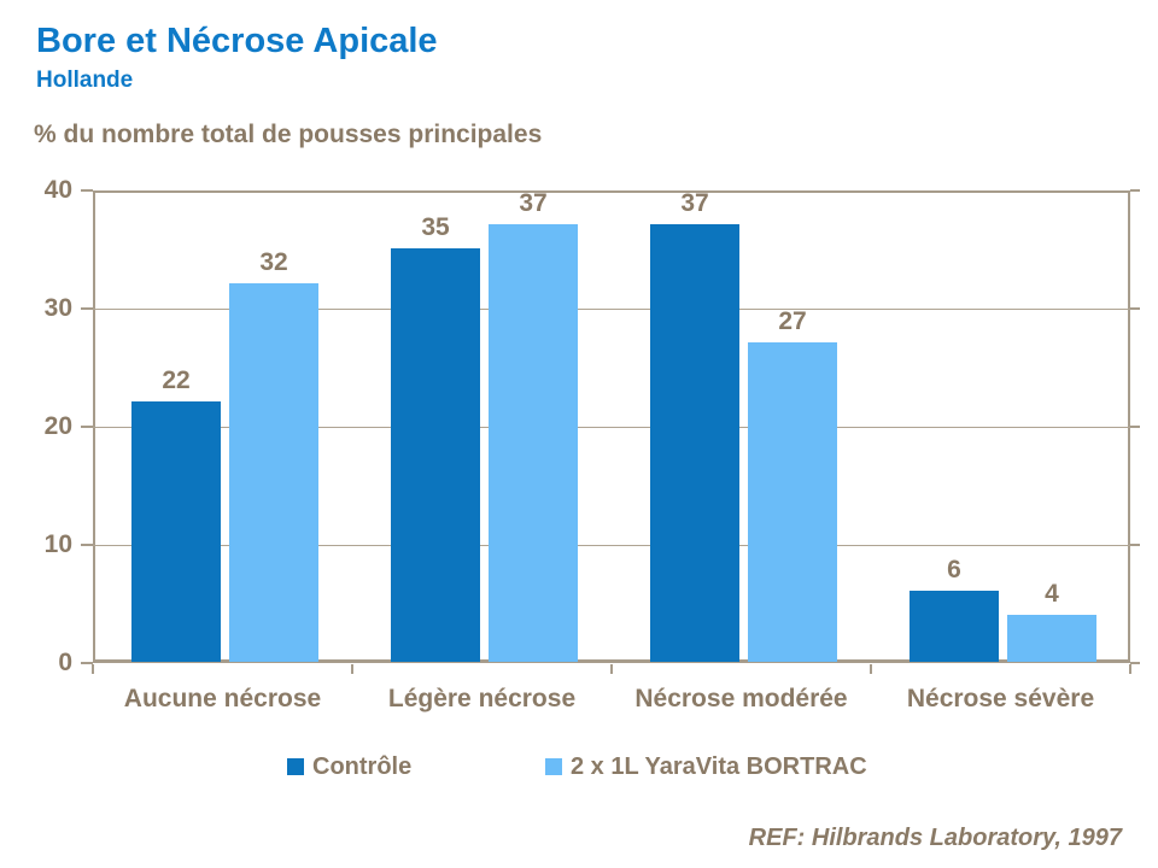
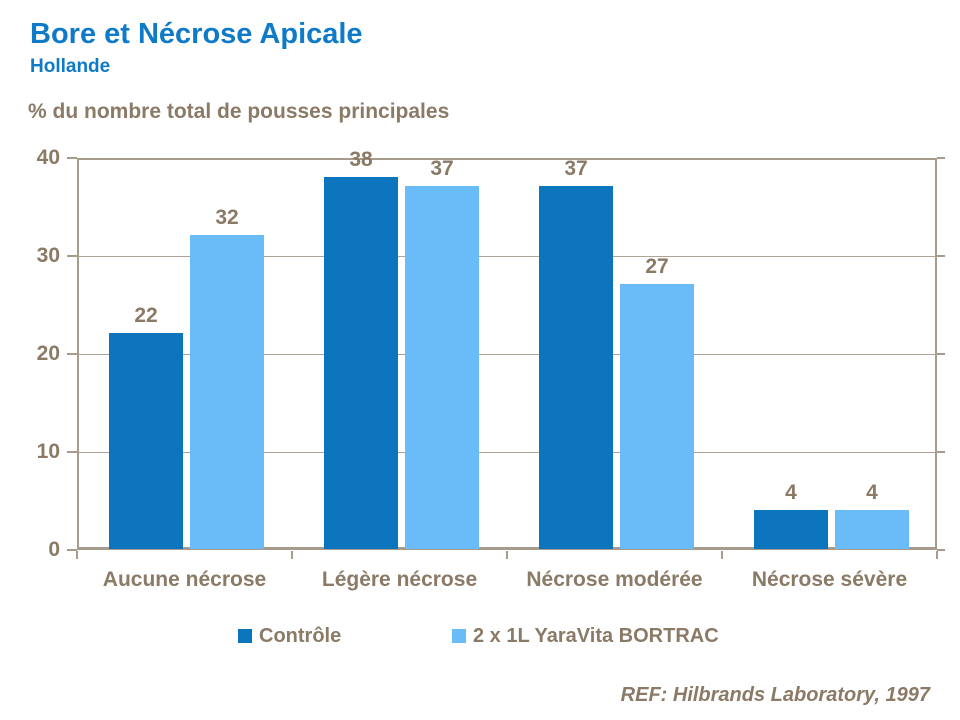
Contrôle/Légère nécrose: 35 -> 38
Contrôle/Nécrose sévère: 6 -> 4
